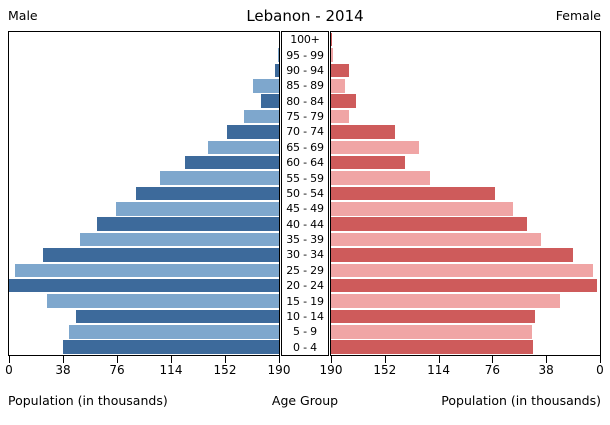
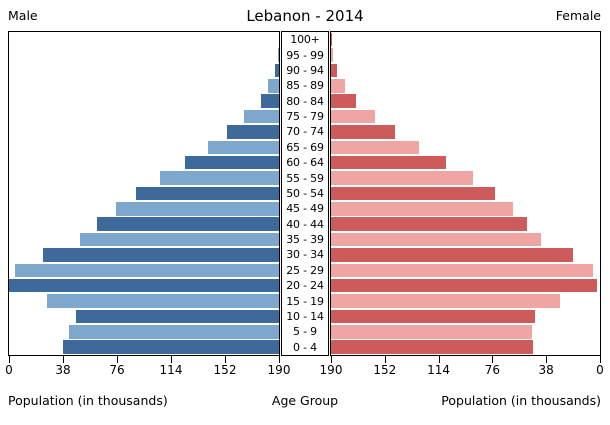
Female/90 - 94: 13 -> 4
Male/85 - 89: 18 -> 8
Female/75 - 79: 13 -> 31
Female/60 - 64: 52 -> 82
Female/55 - 59: 70 -> 100
